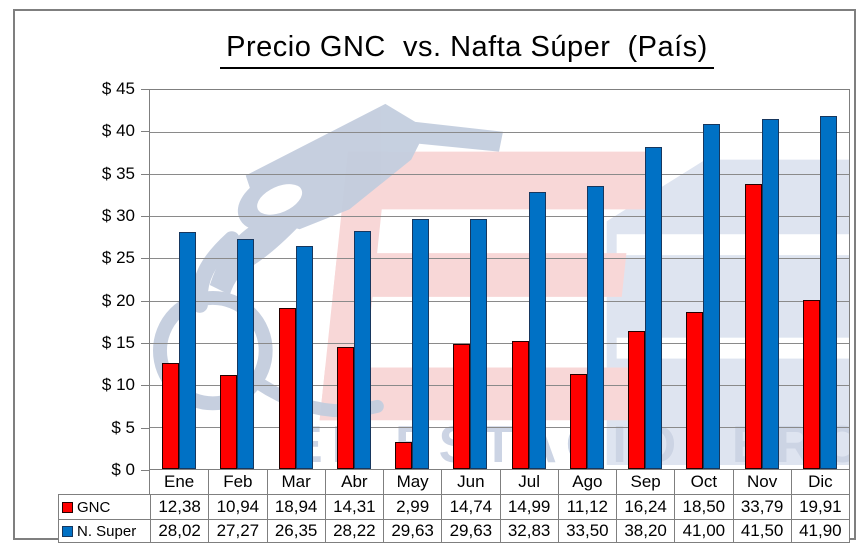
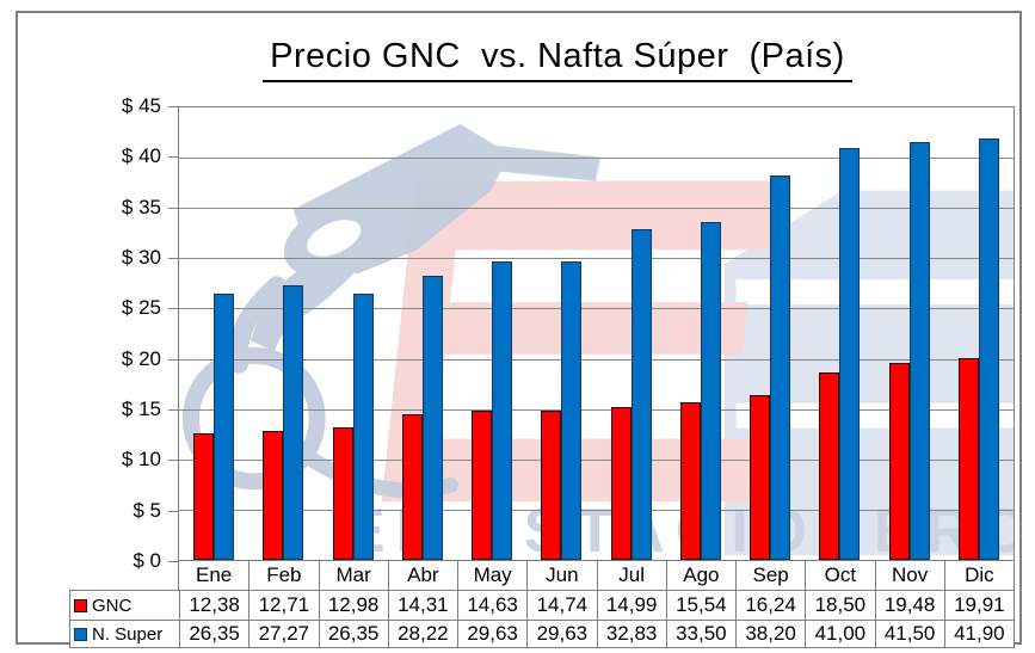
N. Super/Ene: 28,02 -> 26,35
GNC/Feb: 10,94 -> 12,71
GNC/Mar: 18,94 -> 12,98
GNC/May: 2,99 -> 14,63
GNC/Ago: 11,12 -> 15,54
GNC/Nov: 33,79 -> 19,48
